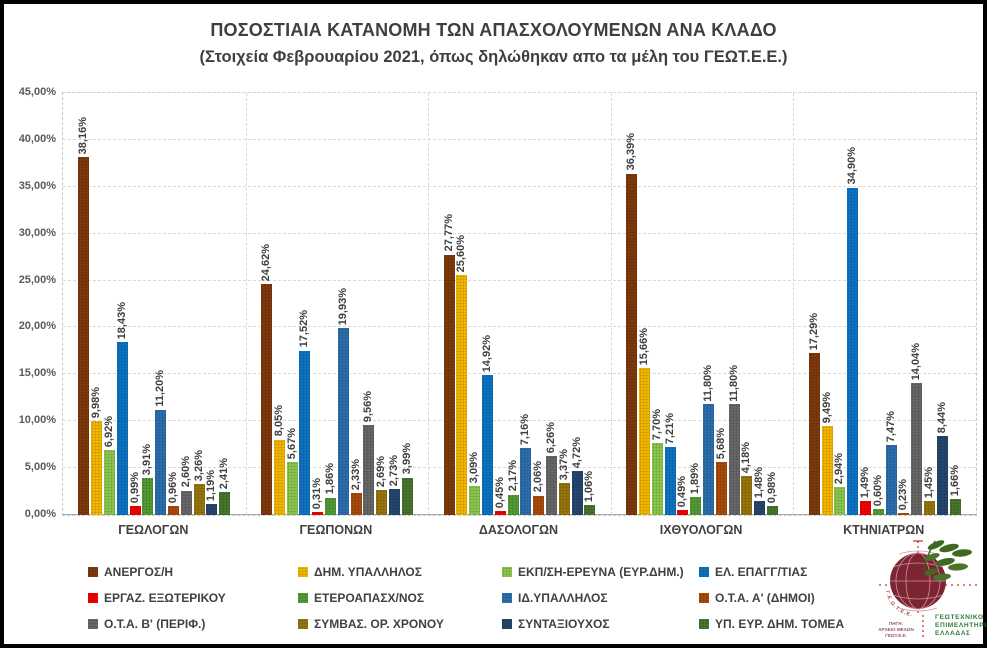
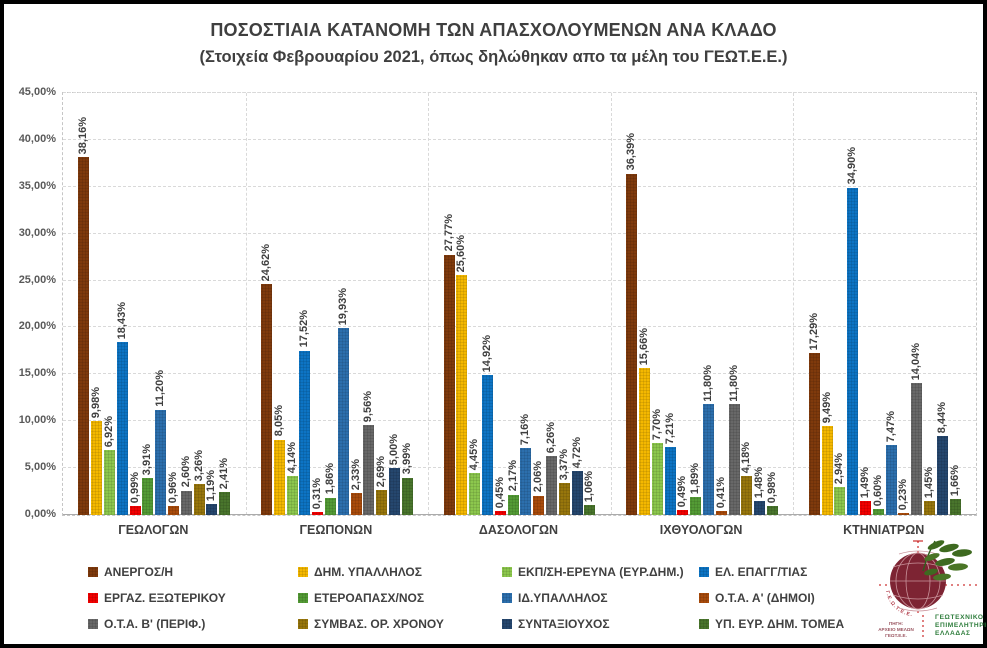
ΕΚΠ/ΣΗ-ΕΡΕΥΝΑ (ΕΥΡ.ΔΗΜ.)/ΓΕΩΠΟΝΩΝ: 5,67% -> 4,14%
ΣΥΝΤΑΞΙΟΥΧΟΣ/ΓΕΩΠΟΝΩΝ: 2,73% -> 5,00%
ΕΚΠ/ΣΗ-ΕΡΕΥΝΑ (ΕΥΡ.ΔΗΜ.)/ΔΑΣΟΛΟΓΩΝ: 3,09% -> 4,45%
Ο.Τ.Α. Α' (ΔΗΜΟΙ)/ΙΧΘΥΟΛΟΓΩΝ: 5,68% -> 0,41%
